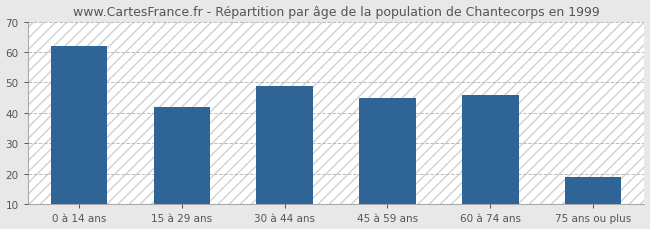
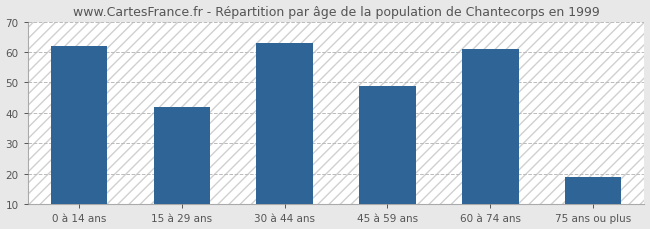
30 à 44 ans: 49 -> 63
45 à 59 ans: 45 -> 49
60 à 74 ans: 46 -> 61
